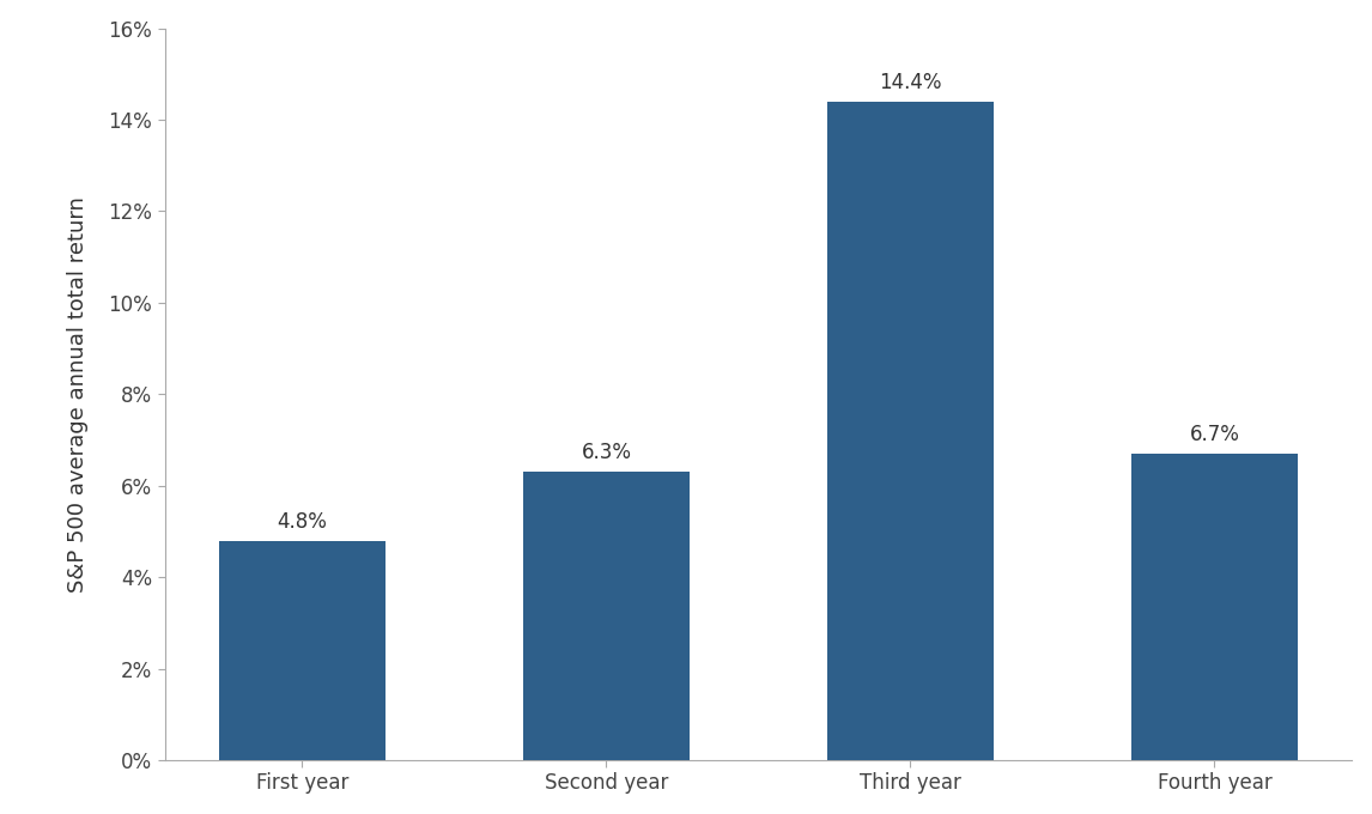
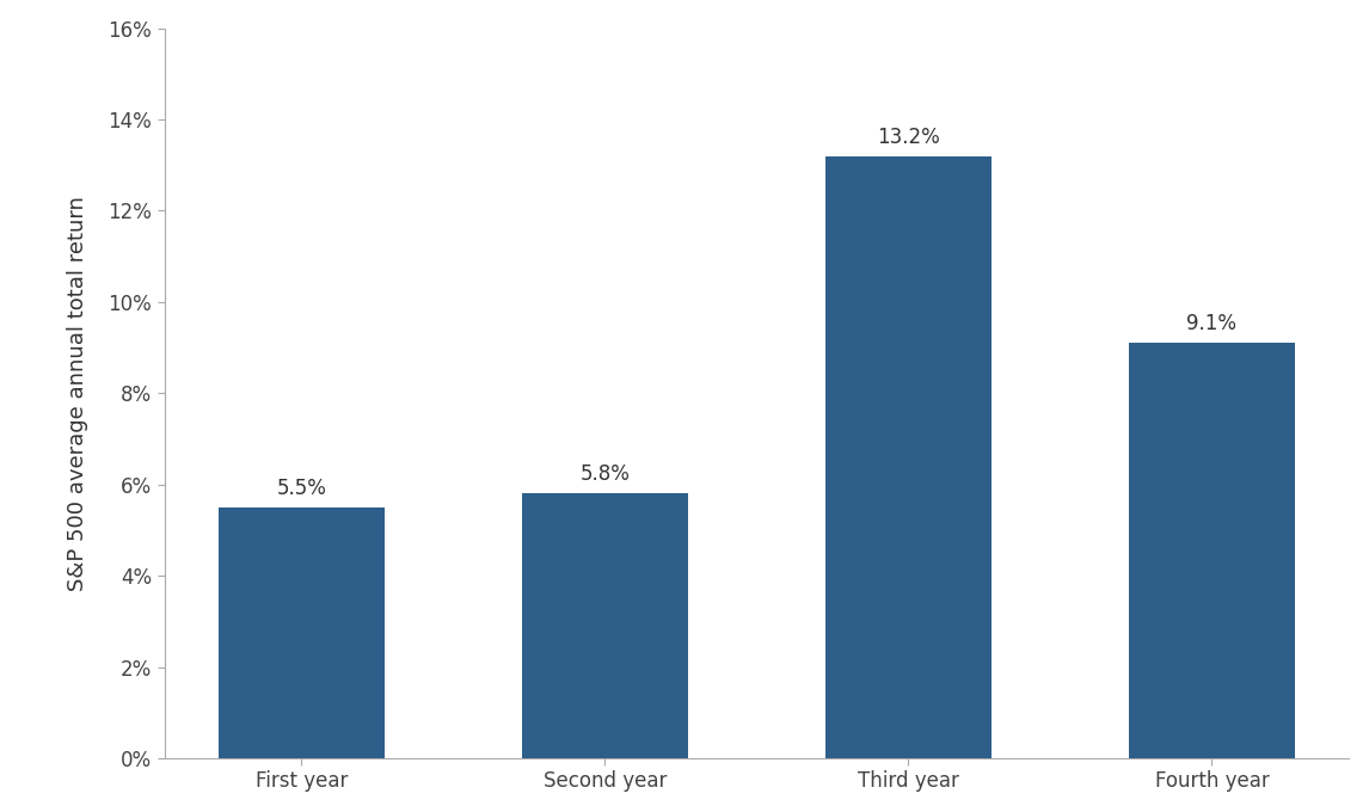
First year: 4.8% -> 5.5%
Second year: 6.3% -> 5.8%
Third year: 14.4% -> 13.2%
Fourth year: 6.7% -> 9.1%
